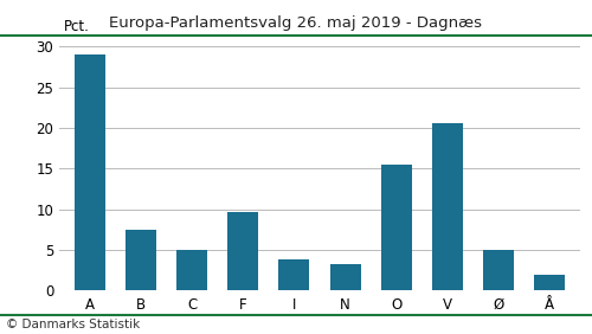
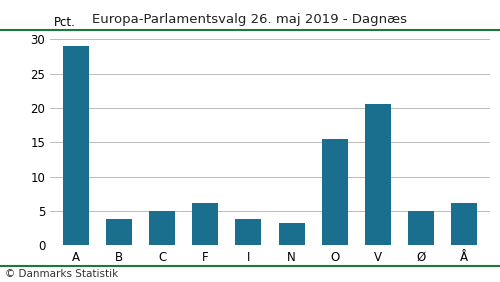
B: 7.5 -> 3.8
F: 9.6 -> 6.2
Å: 2.0 -> 6.2
